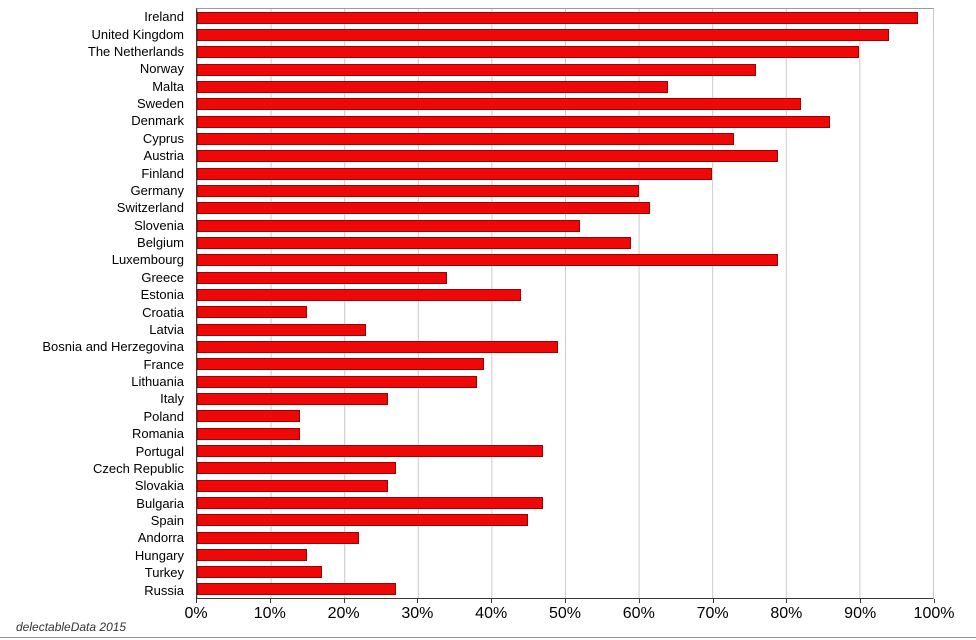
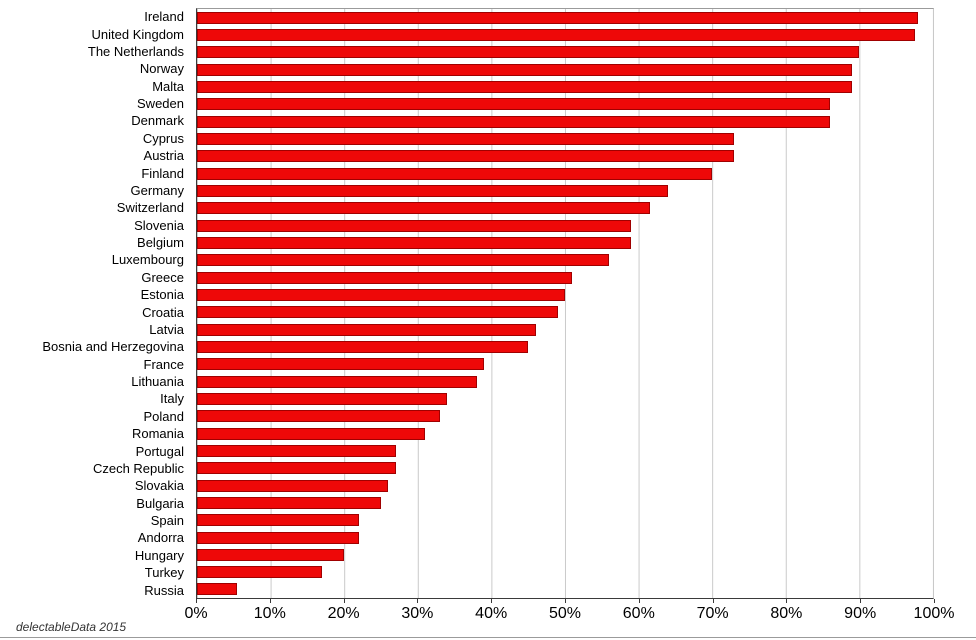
United Kingdom: 94% -> 98%
Norway: 76% -> 89%
Malta: 64% -> 89%
Sweden: 82% -> 86%
Austria: 79% -> 73%
Germany: 60% -> 64%
Slovenia: 52% -> 59%
Luxembourg: 79% -> 56%
Greece: 34% -> 51%
Estonia: 44% -> 50%
Croatia: 15% -> 49%
Latvia: 23% -> 46%
Bosnia and Herzegovina: 49% -> 45%
Italy: 26% -> 34%
Poland: 14% -> 33%
Romania: 14% -> 31%
Portugal: 47% -> 27%
Bulgaria: 47% -> 25%
Spain: 45% -> 22%
Hungary: 15% -> 20%
Russia: 27% -> 6%
